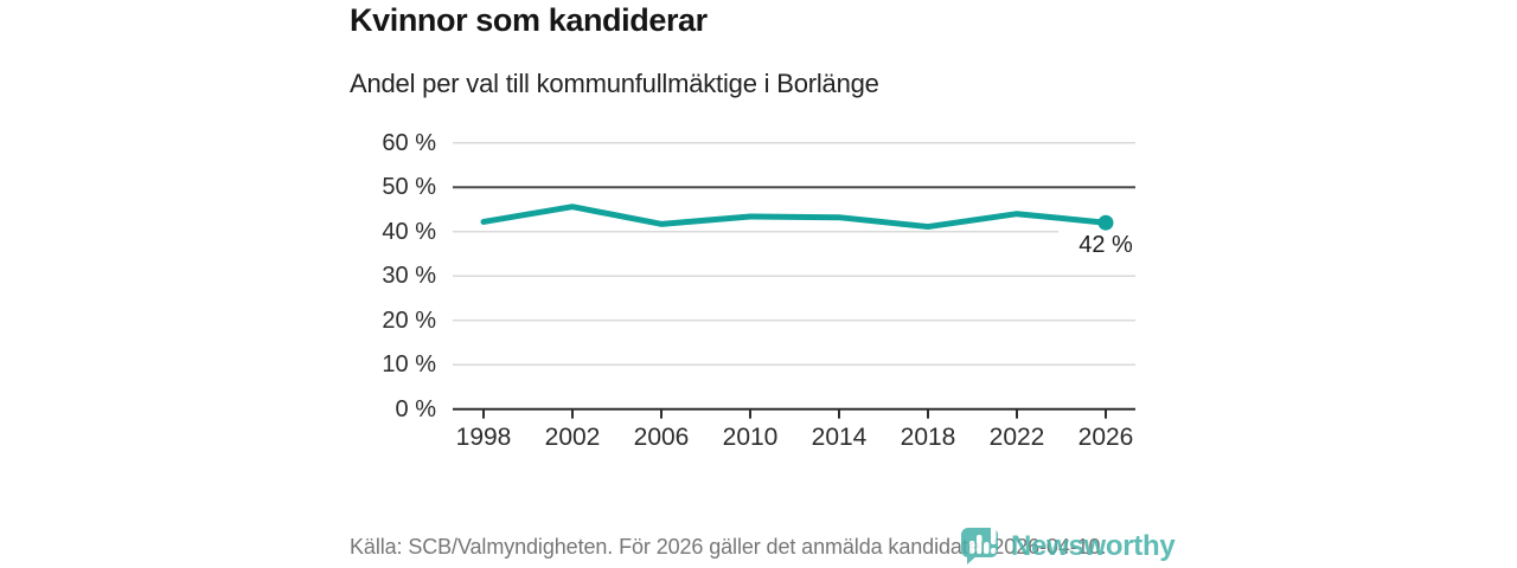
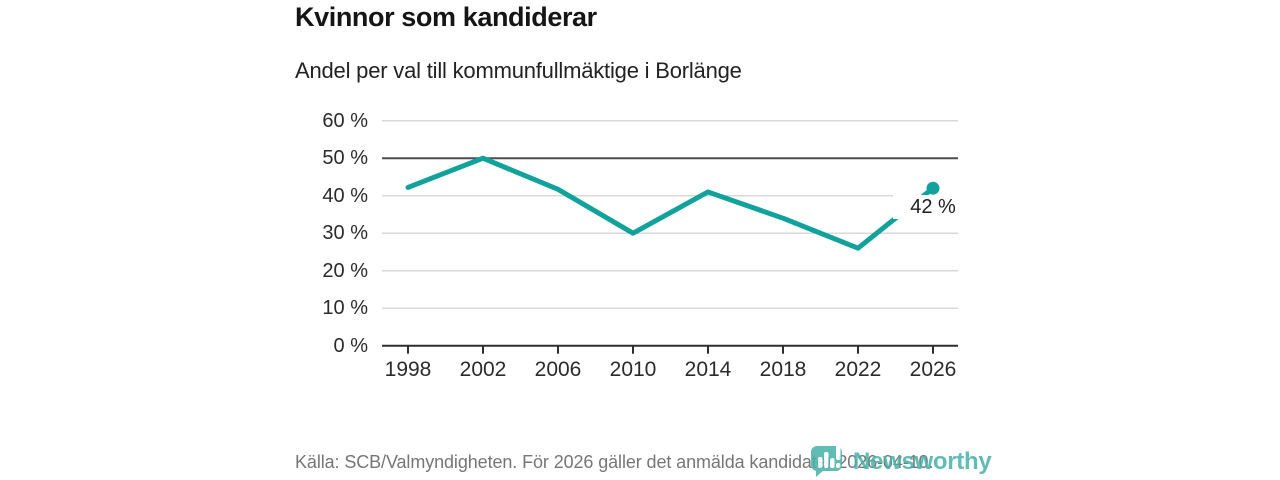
2002: 46% -> 50%
2010: 43% -> 30%
2014: 43% -> 41%
2018: 41% -> 34%
2022: 44% -> 26%
